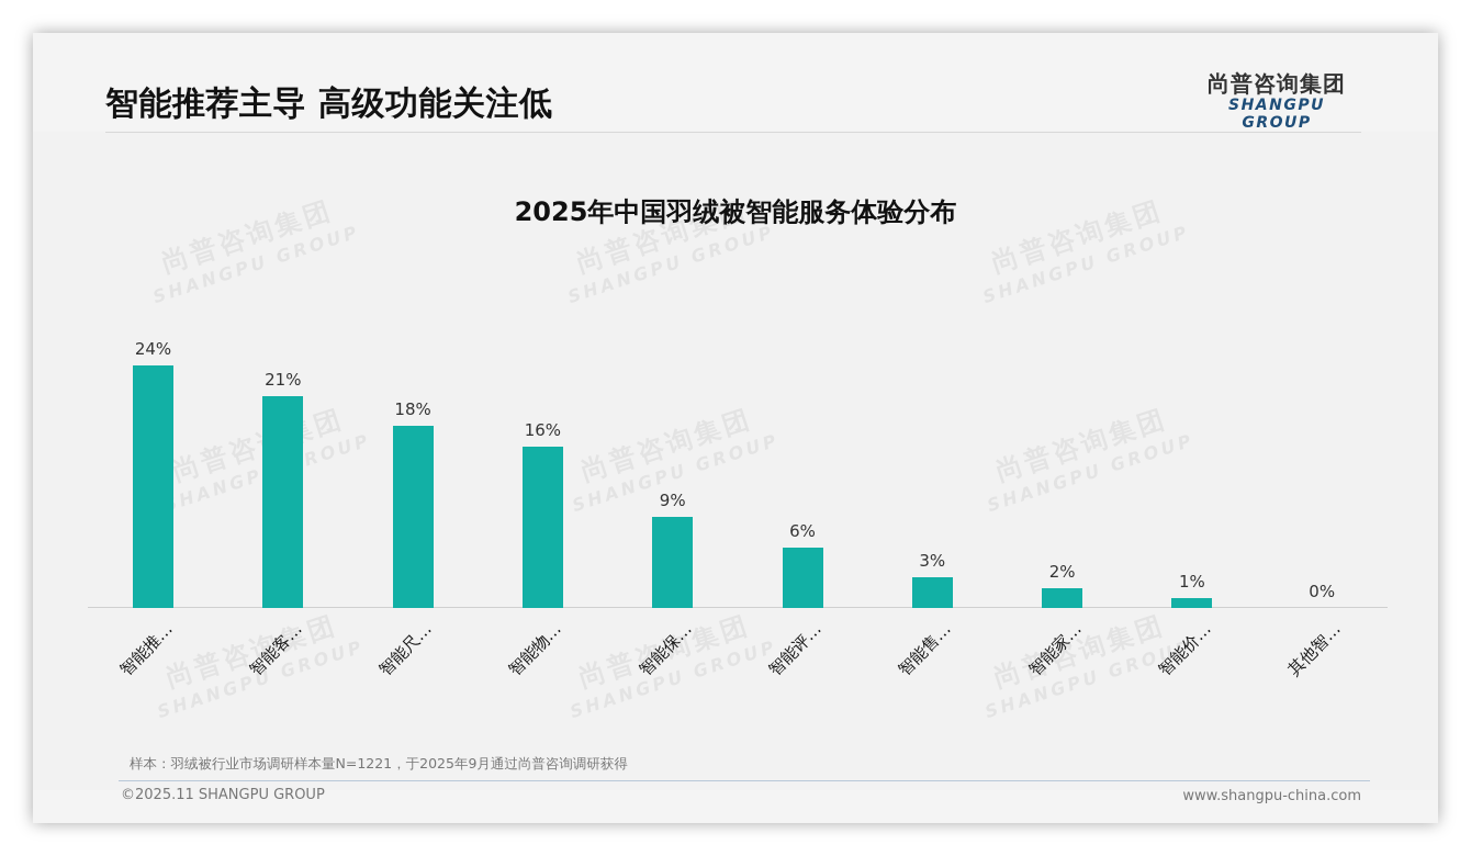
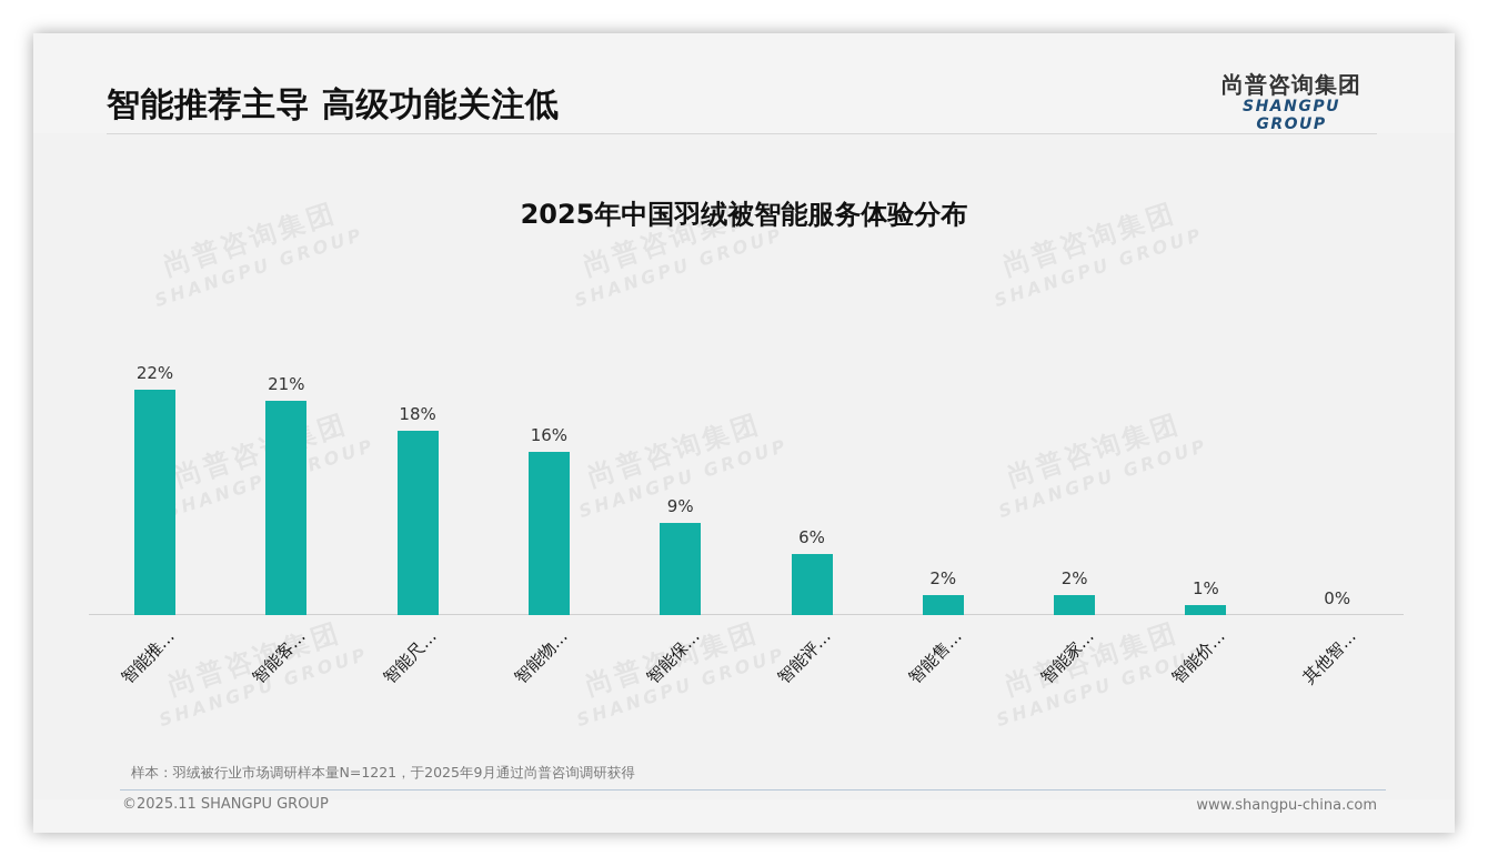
智能推…: 24% -> 22%
智能售…: 3% -> 2%
